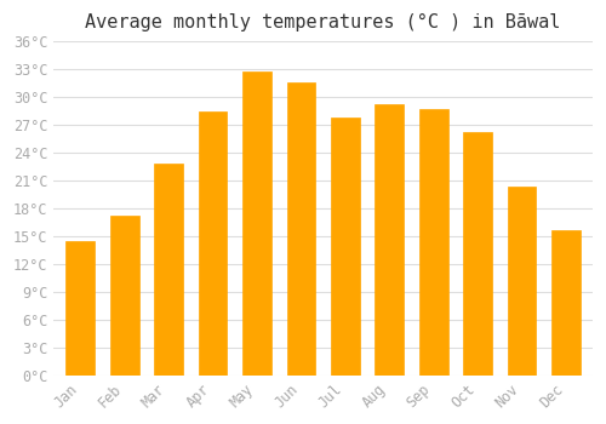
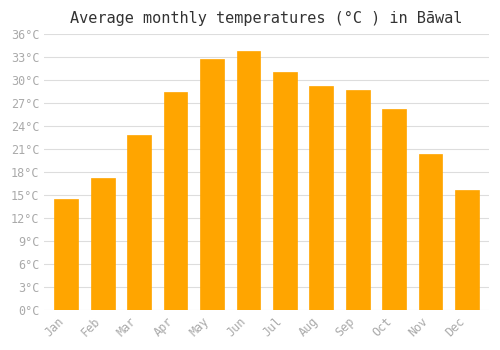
Jun: 31.6°C -> 33.8°C
Jul: 27.8°C -> 31.0°C
